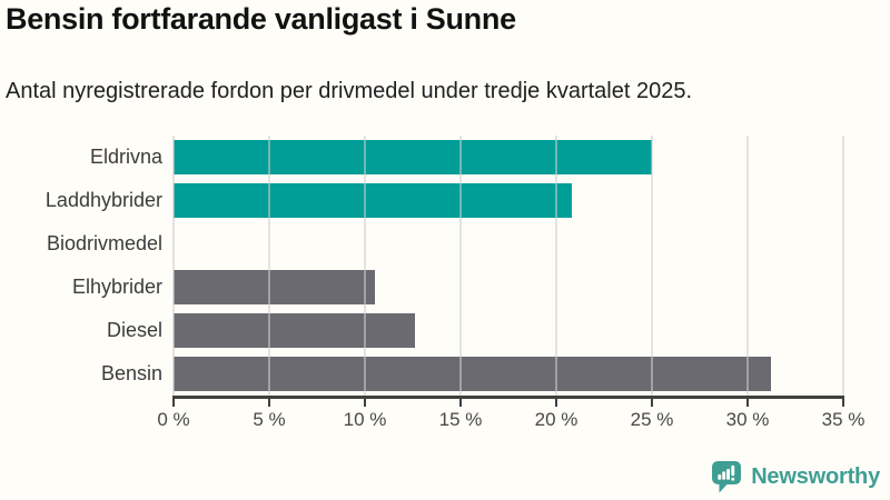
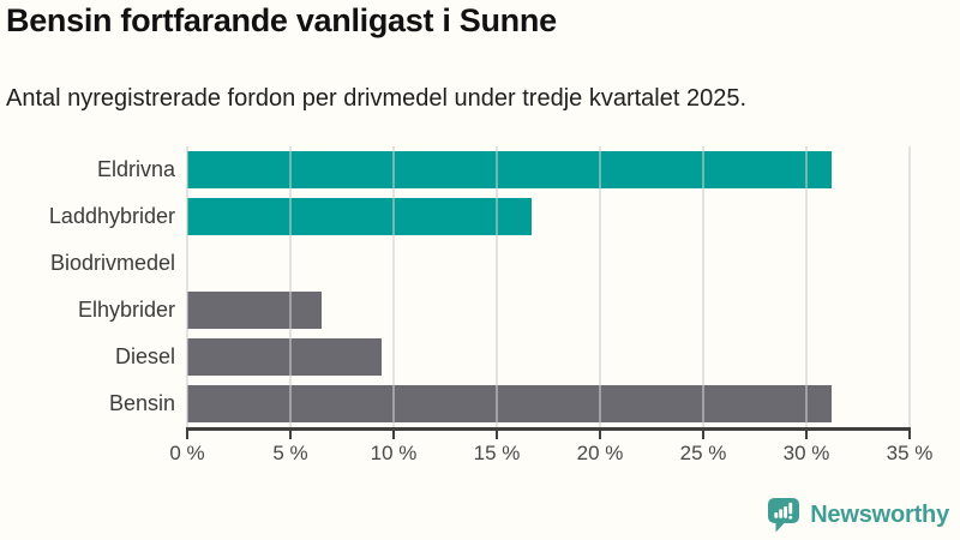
Eldrivna: 25.0% -> 31.2%
Laddhybrider: 20.8% -> 16.7%
Elhybrider: 10.5% -> 6.5%
Diesel: 12.6% -> 9.4%
